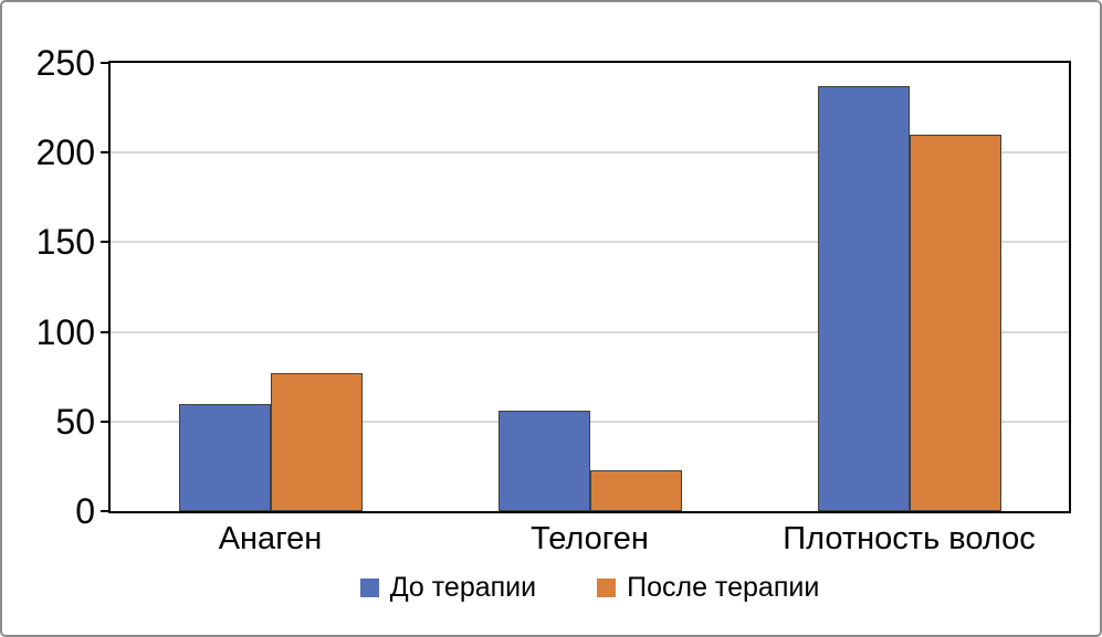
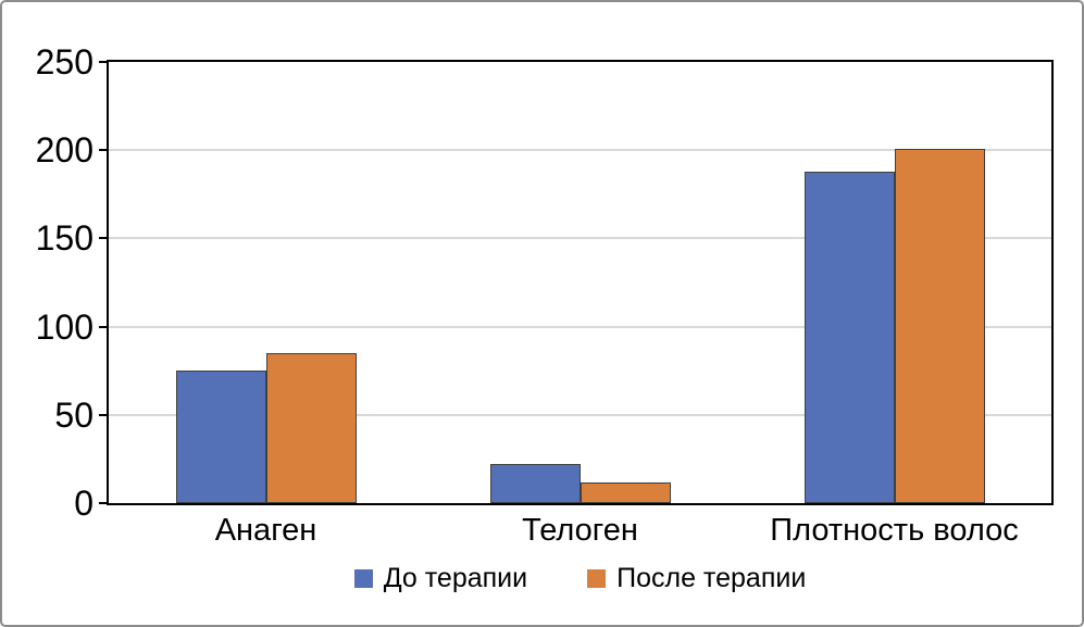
До терапии/Анаген: 60 -> 75
После терапии/Анаген: 77 -> 85
До терапии/Телоген: 56 -> 22
После терапии/Телоген: 23 -> 12
До терапии/Плотность волос: 237 -> 188
После терапии/Плотность волос: 210 -> 201
